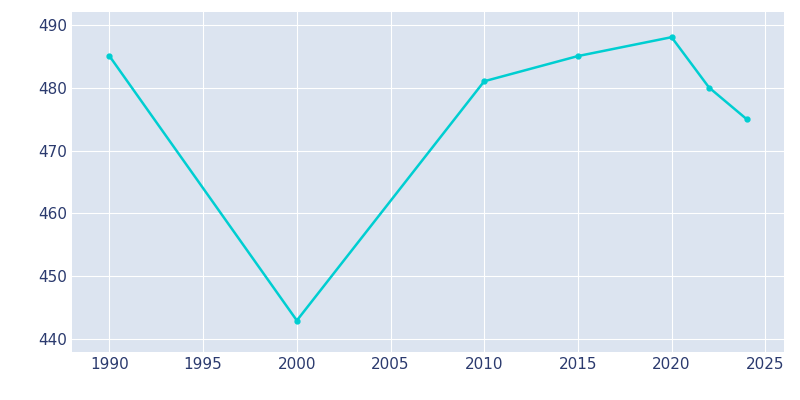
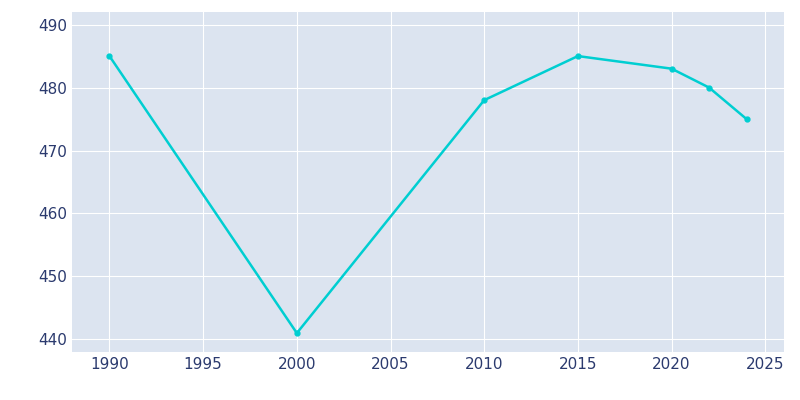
2000: 443 -> 441
2010: 481 -> 478
2020: 488 -> 483
